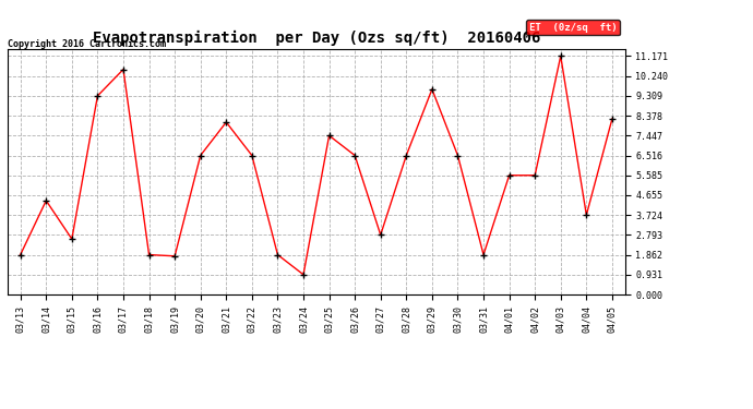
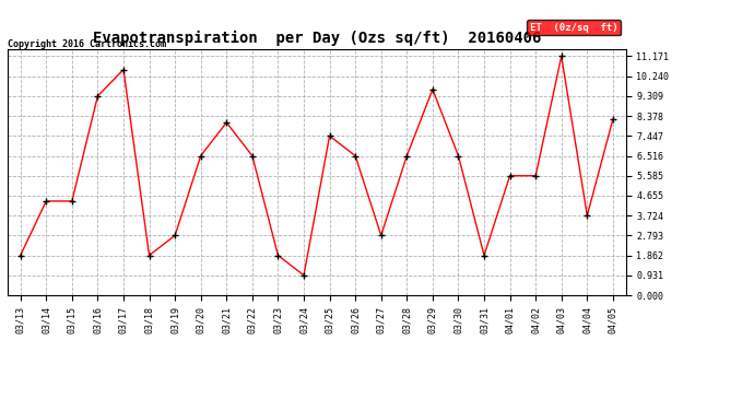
03/15: 2.6 -> 4.4
03/19: 1.8 -> 2.8
